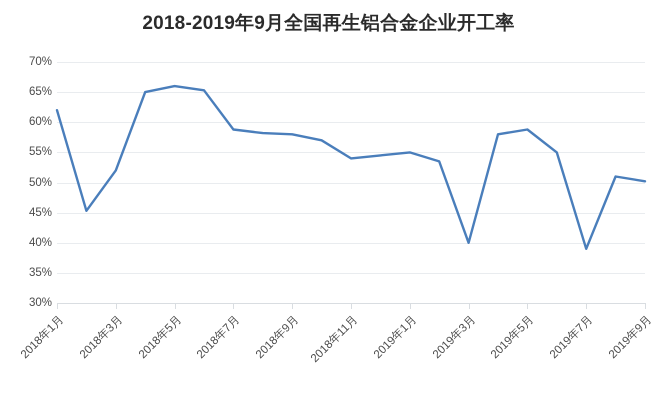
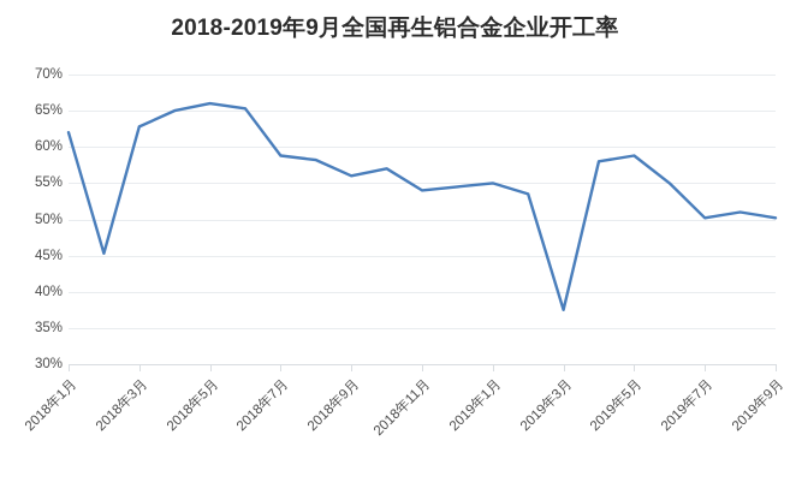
2018年3月: 52% -> 63%
2018年9月: 58% -> 56%
2019年3月: 40% -> 38%
2019年7月: 39% -> 50%
